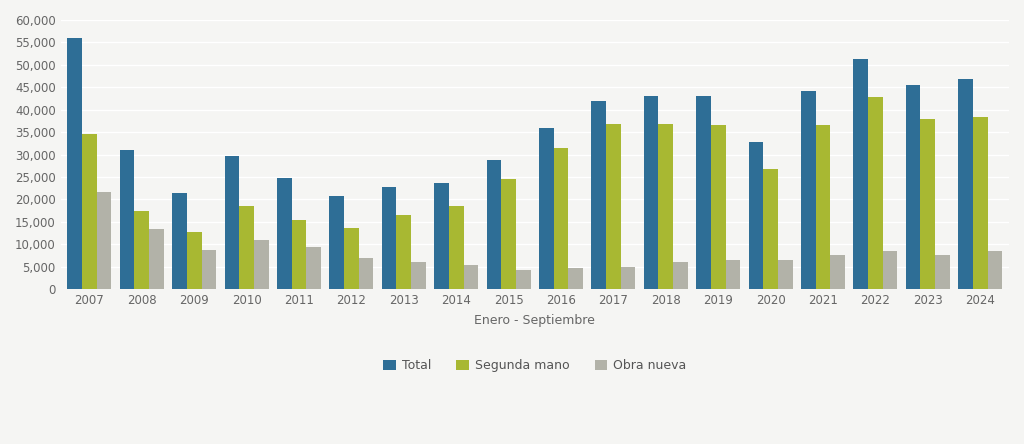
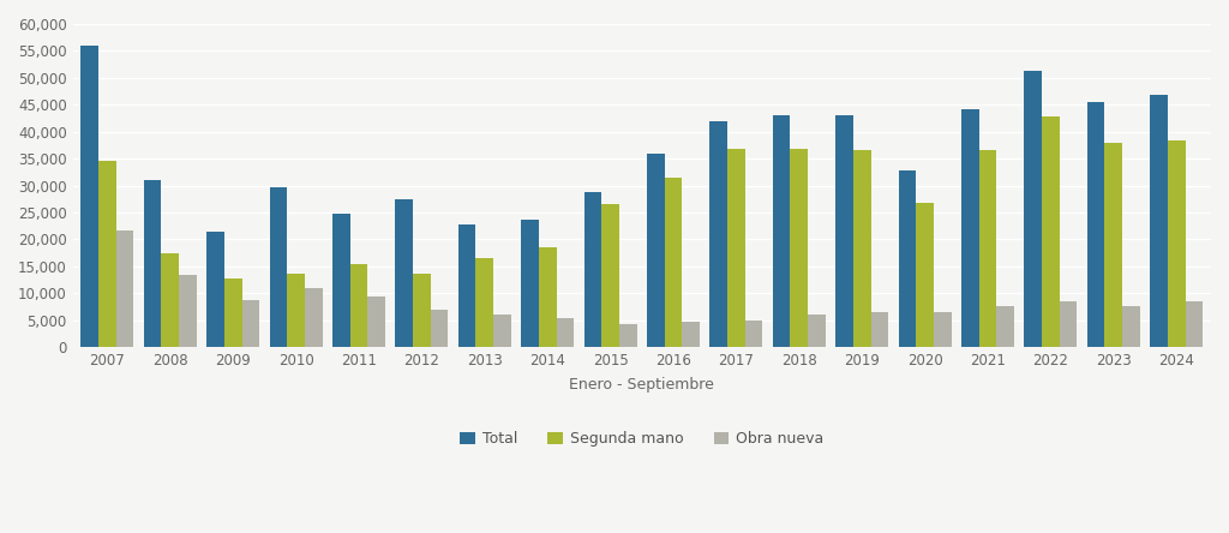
Segunda mano/2010: 18,600 -> 13,500
Total/2012: 20,700 -> 27,500
Segunda mano/2015: 24,500 -> 26,500
